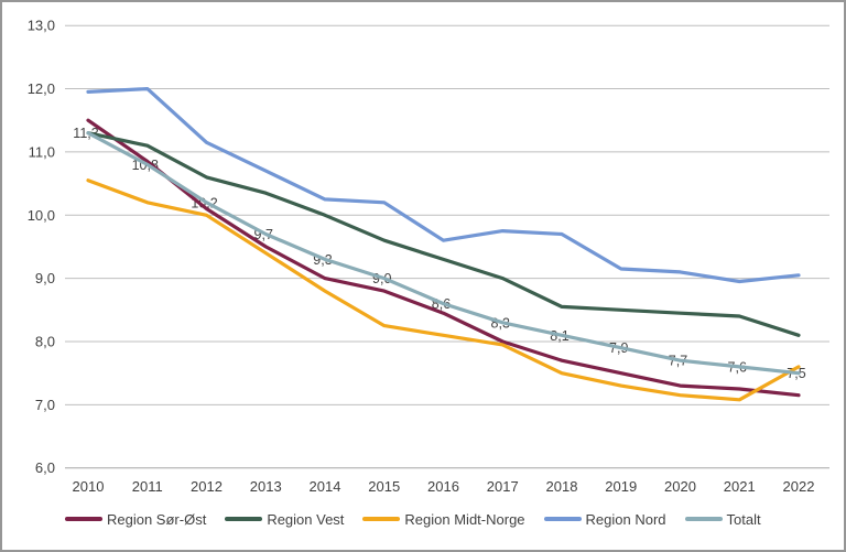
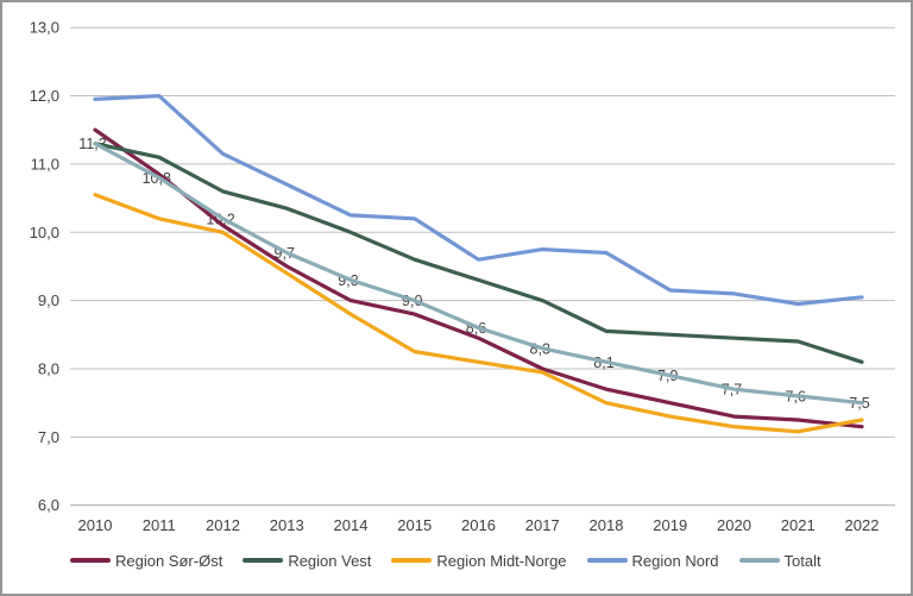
Region Midt-Norge/2022: 7,6 -> 7,2
